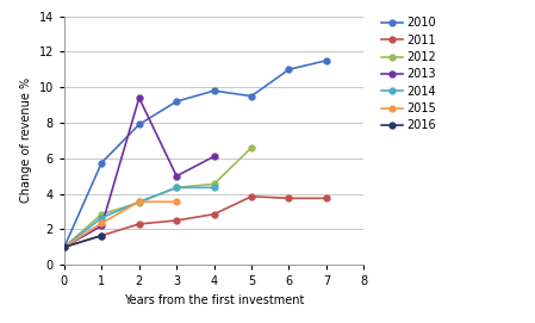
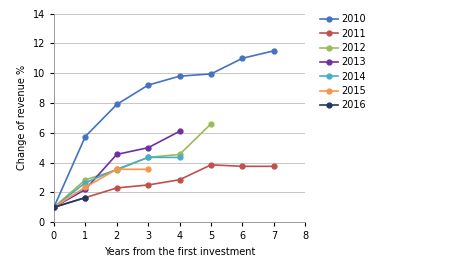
2013/2: 9.4 -> 4.5
2010/5: 9.5 -> 9.9
